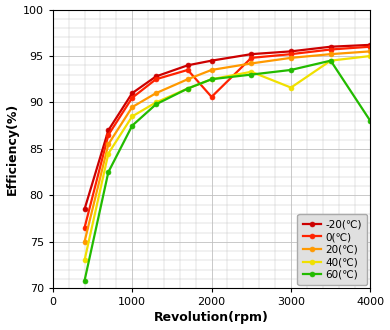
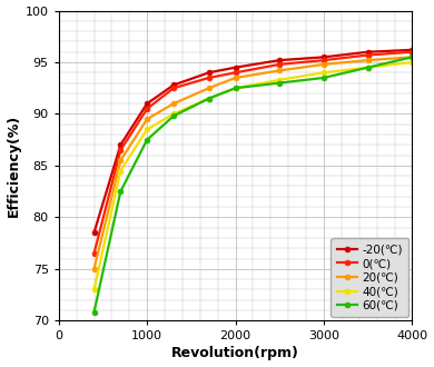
0(℃)/2000: 90.6 -> 94.0
40(℃)/3000: 91.6 -> 94.0
60(℃)/4000: 88.0 -> 95.5
